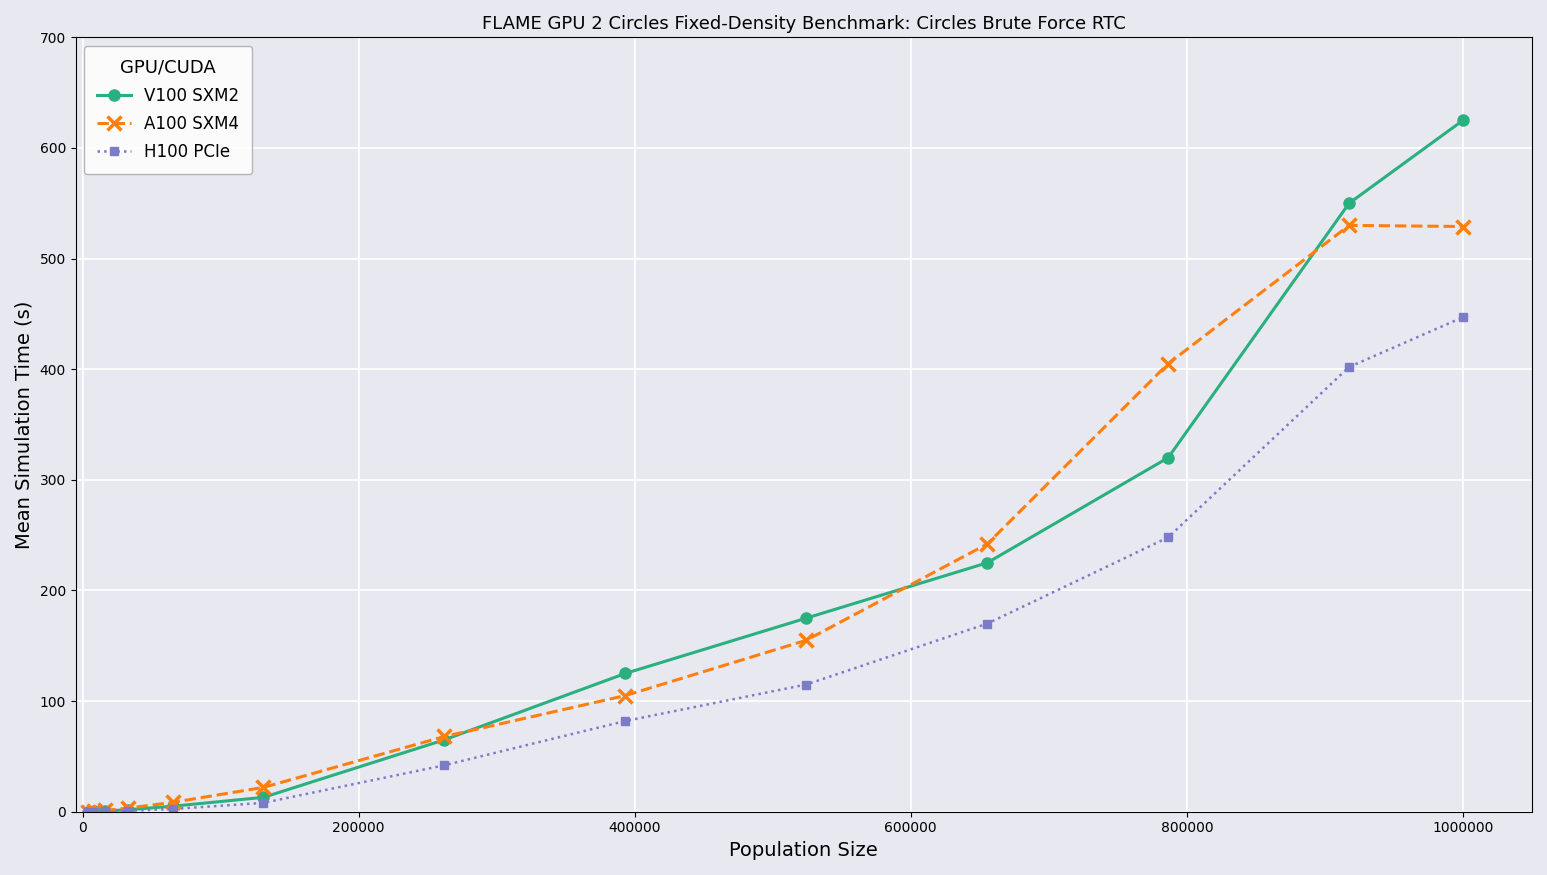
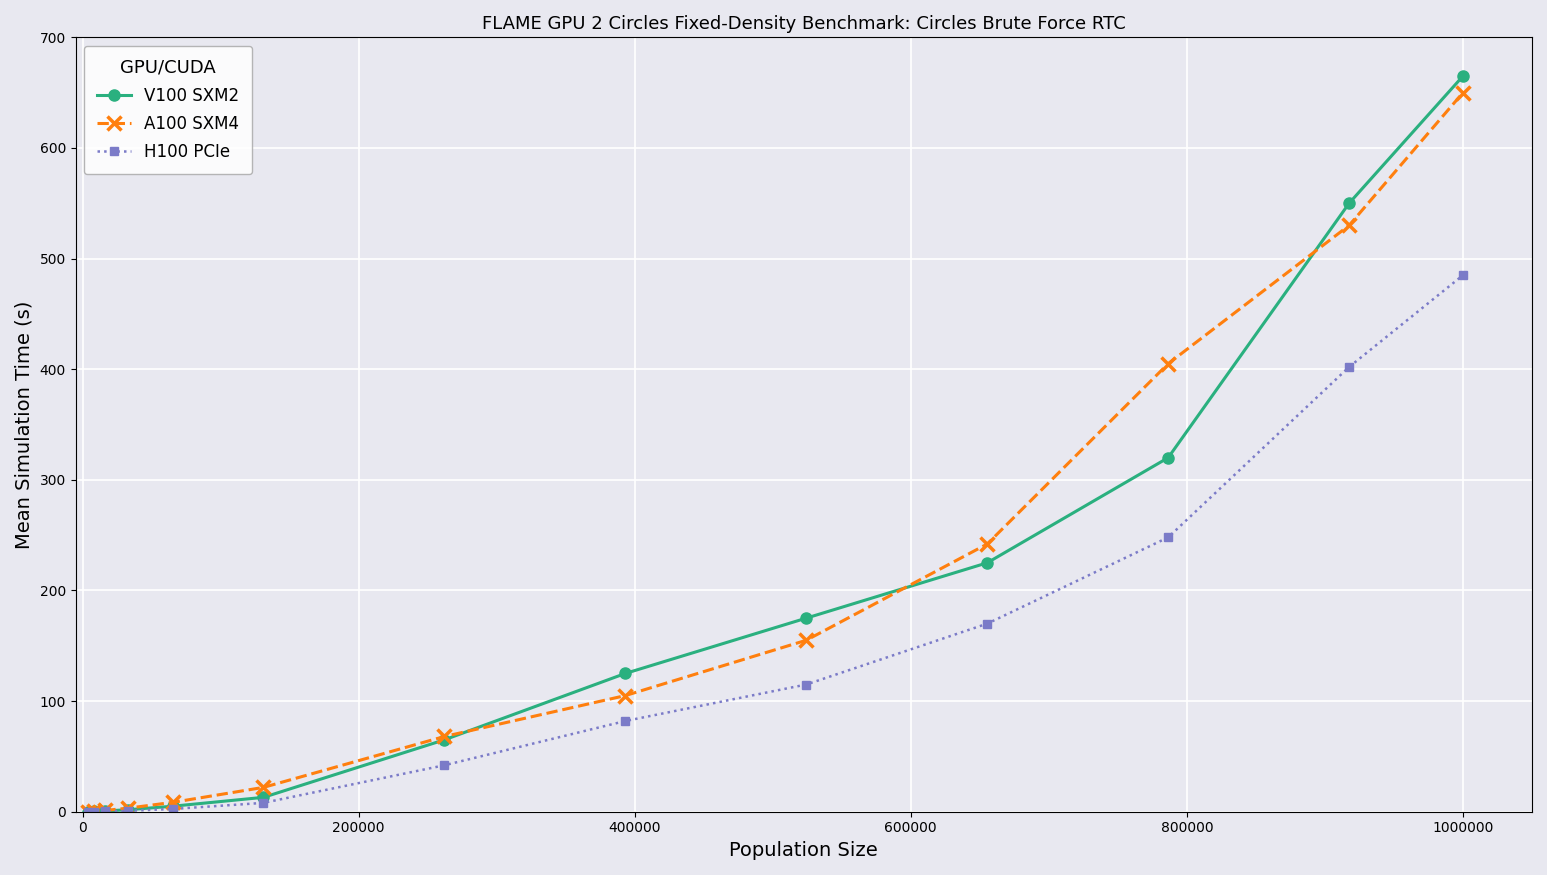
V100 SXM2/1000000: 625 -> 665
A100 SXM4/1000000: 529 -> 650
H100 PCIe/1000000: 447 -> 485
